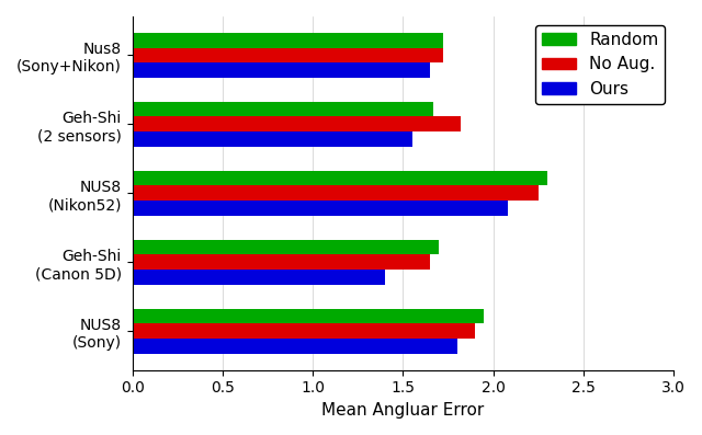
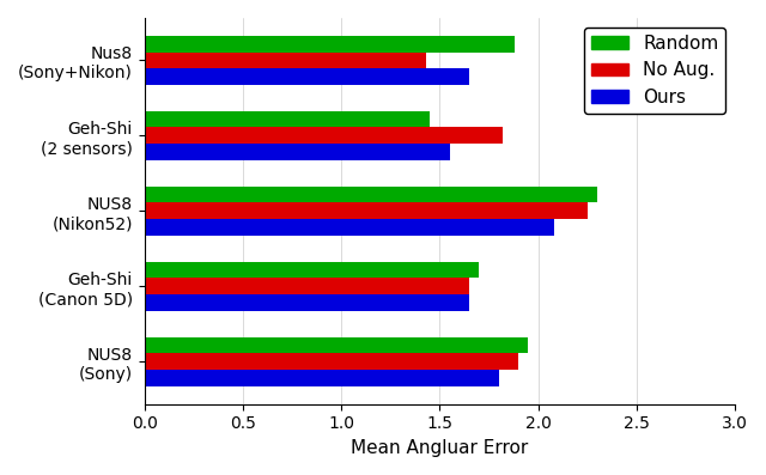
Random/Nus8 (Sony+Nikon): 1.72 -> 1.88
No Aug./Nus8 (Sony+Nikon): 1.72 -> 1.43
Random/Geh-Shi (2 sensors): 1.67 -> 1.45
Ours/Geh-Shi (Canon 5D): 1.40 -> 1.65
